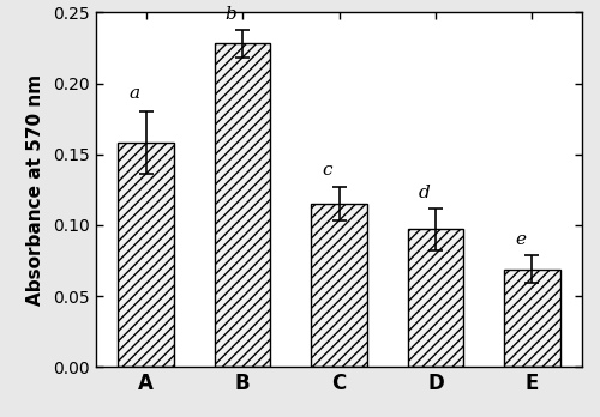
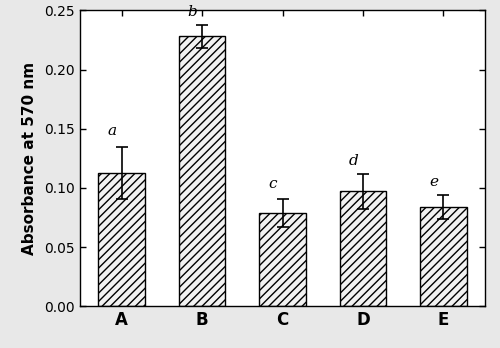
A: 0.158 -> 0.113
C: 0.115 -> 0.079
E: 0.069 -> 0.084
